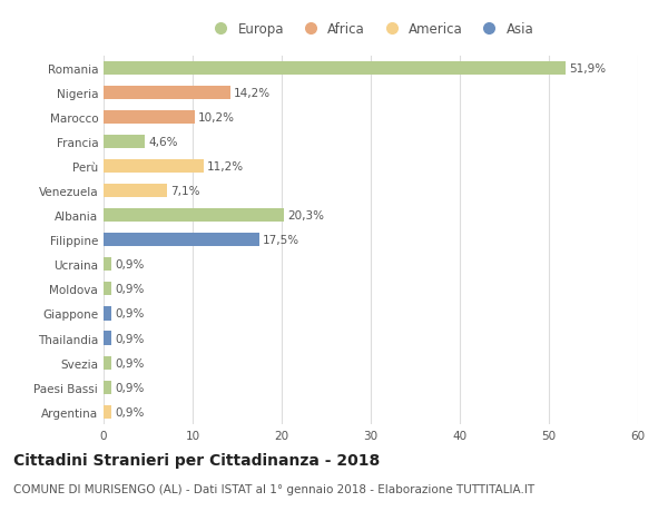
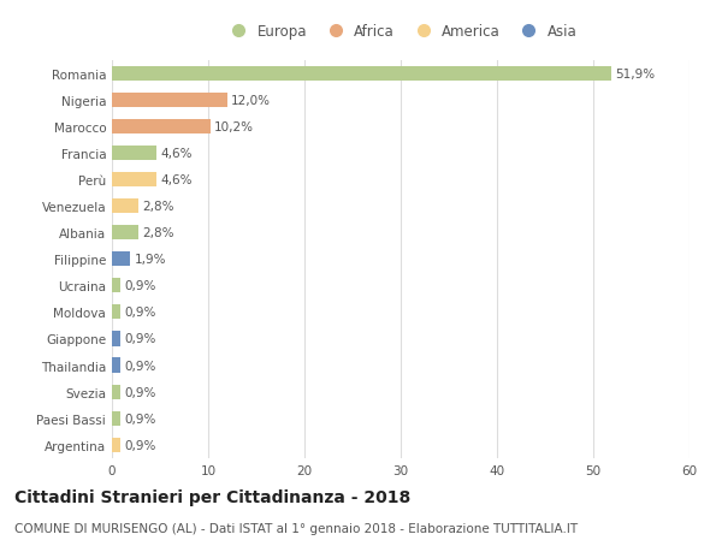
Nigeria: 14,2% -> 12,0%
Perù: 11,2% -> 4,6%
Venezuela: 7,1% -> 2,8%
Albania: 20,3% -> 2,8%
Filippine: 17,5% -> 1,9%
